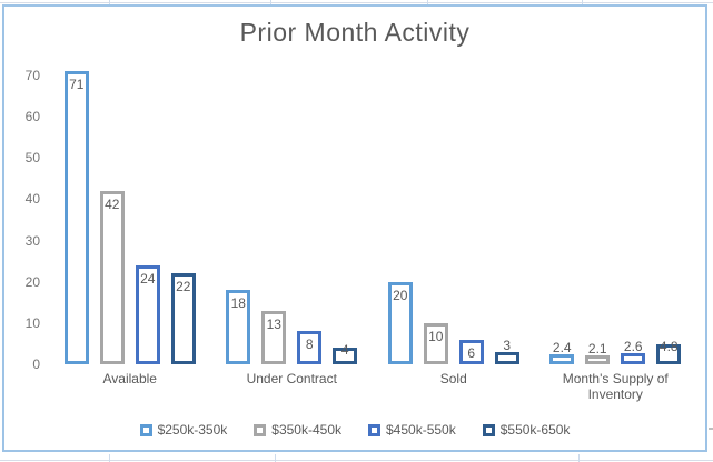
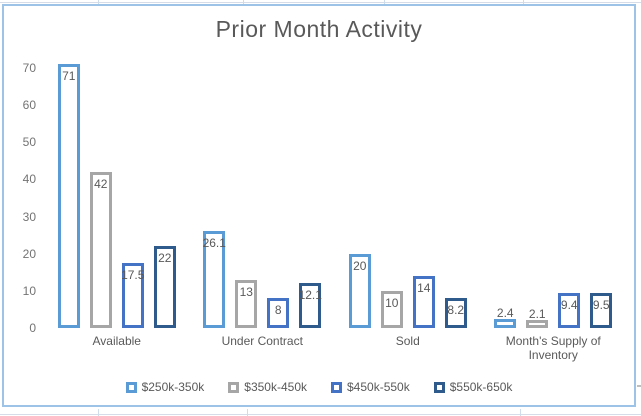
$450k-550k/Available: 24 -> 17.5
$250k-350k/Under Contract: 18 -> 26.1
$550k-650k/Under Contract: 4 -> 12.1
$450k-550k/Sold: 6 -> 14
$550k-650k/Sold: 3 -> 8.2
$450k-550k/Month's Supply of Inventory: 2.6 -> 9.4
$550k-650k/Month's Supply of Inventory: 4.8 -> 9.5
